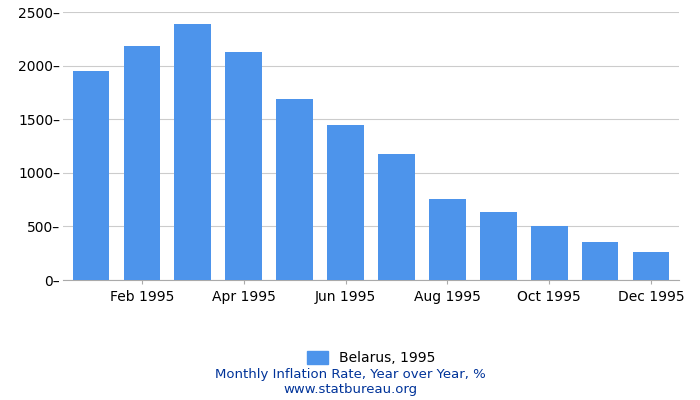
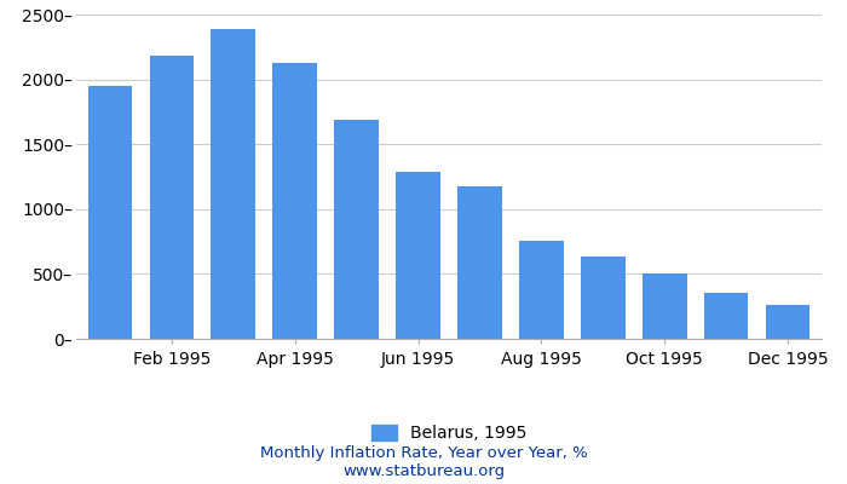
Jun 1995: 1440– -> 1290–
